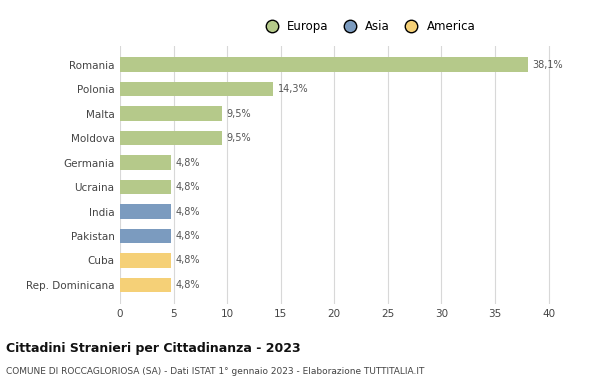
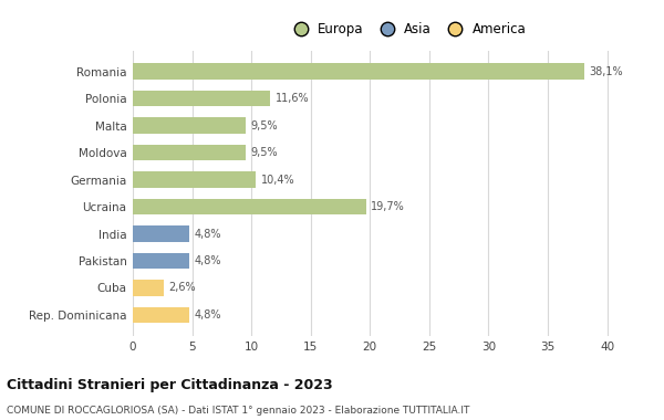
Polonia: 14,3% -> 11,6%
Germania: 4,8% -> 10,4%
Ucraina: 4,8% -> 19,7%
Cuba: 4,8% -> 2,6%
